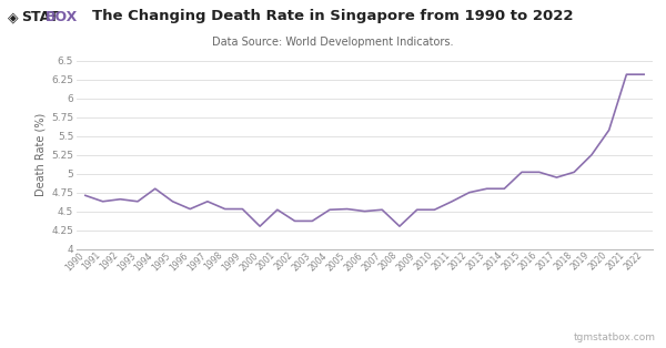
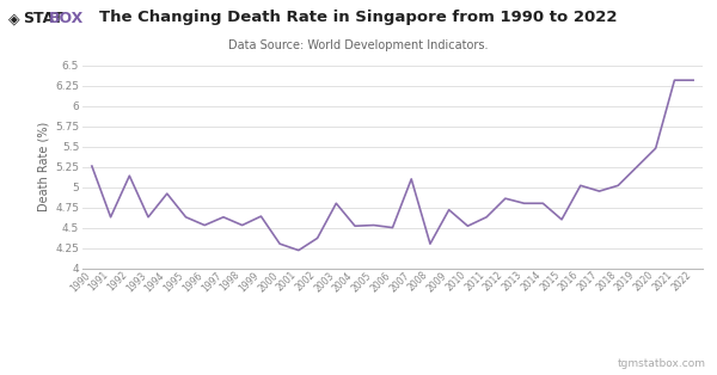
1990: 4.71 -> 5.26
1992: 4.66 -> 5.14
1994: 4.80 -> 4.92
1999: 4.53 -> 4.64
2001: 4.52 -> 4.22
2003: 4.37 -> 4.80
2007: 4.52 -> 5.10
2009: 4.52 -> 4.72
2012: 4.75 -> 4.86
2015: 5.02 -> 4.60
2020: 5.58 -> 5.48
